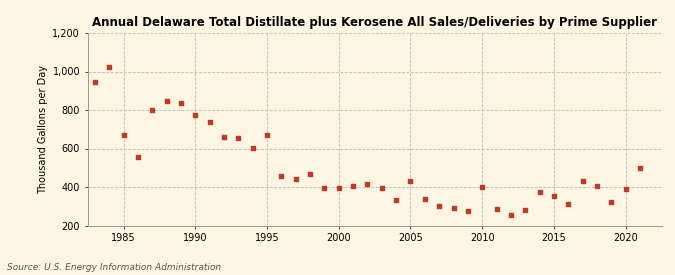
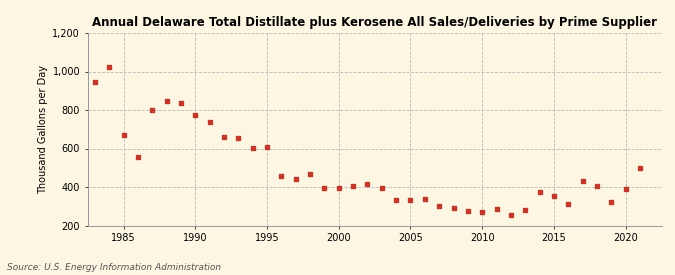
1995: 670 -> 610
2005: 430 -> 330
2010: 400 -> 270
